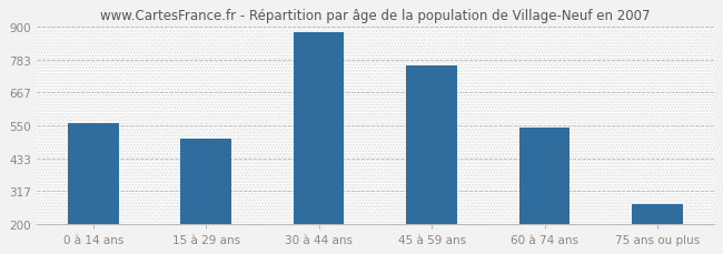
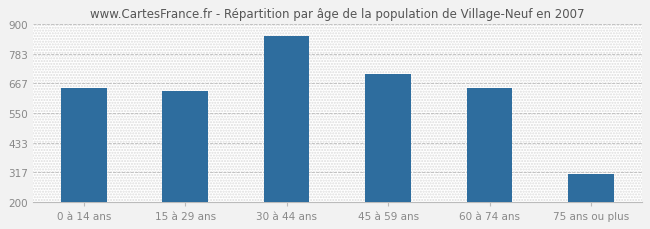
0 à 14 ans: 557 -> 650
15 à 29 ans: 503 -> 635
30 à 44 ans: 880 -> 855
45 à 59 ans: 762 -> 705
60 à 74 ans: 543 -> 650
75 ans ou plus: 270 -> 310
